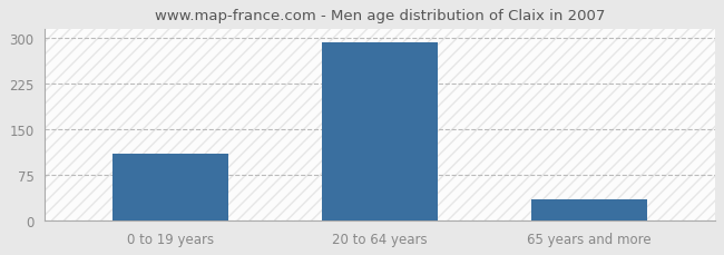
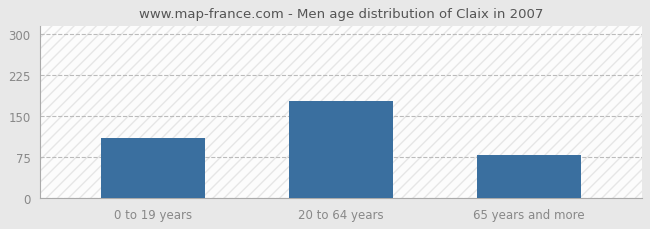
20 to 64 years: 293 -> 178
65 years and more: 35 -> 78
